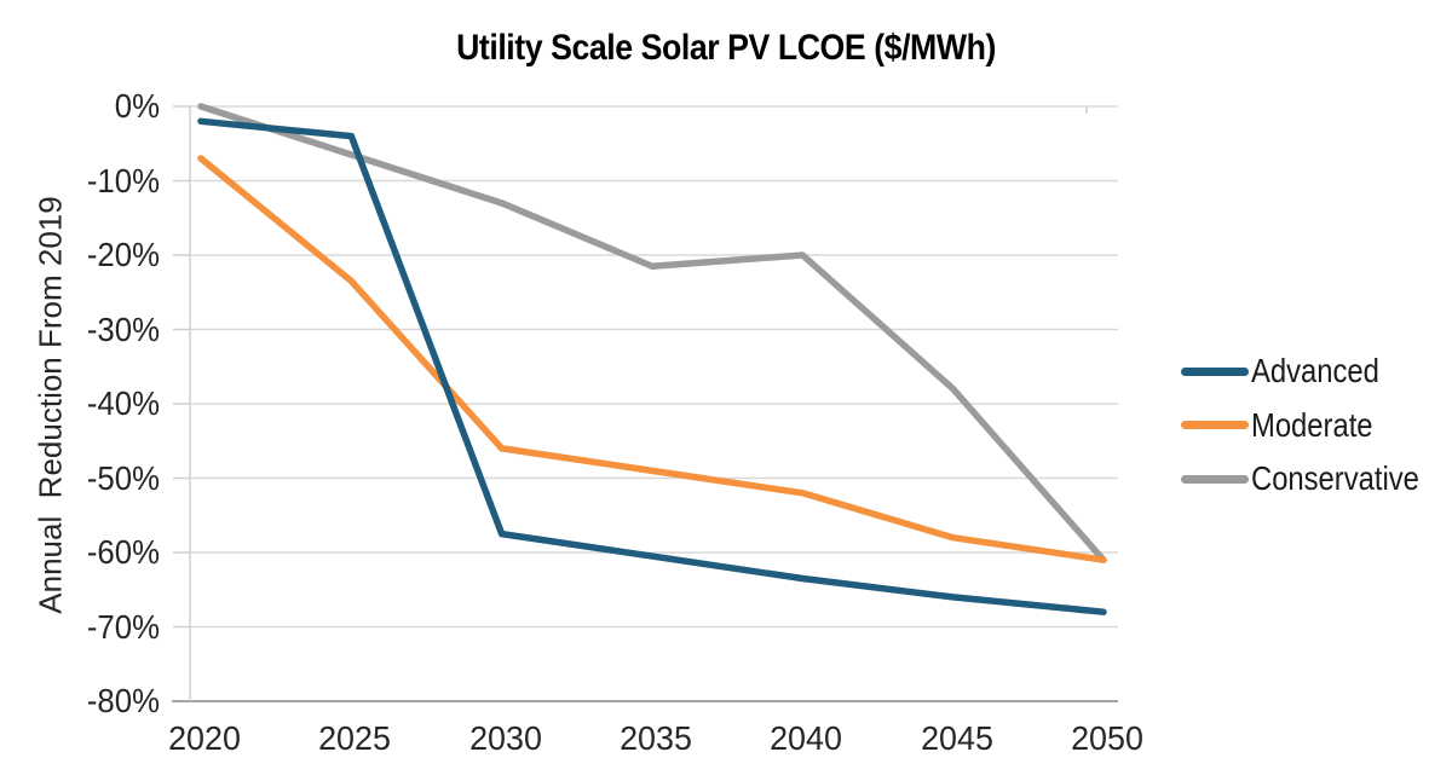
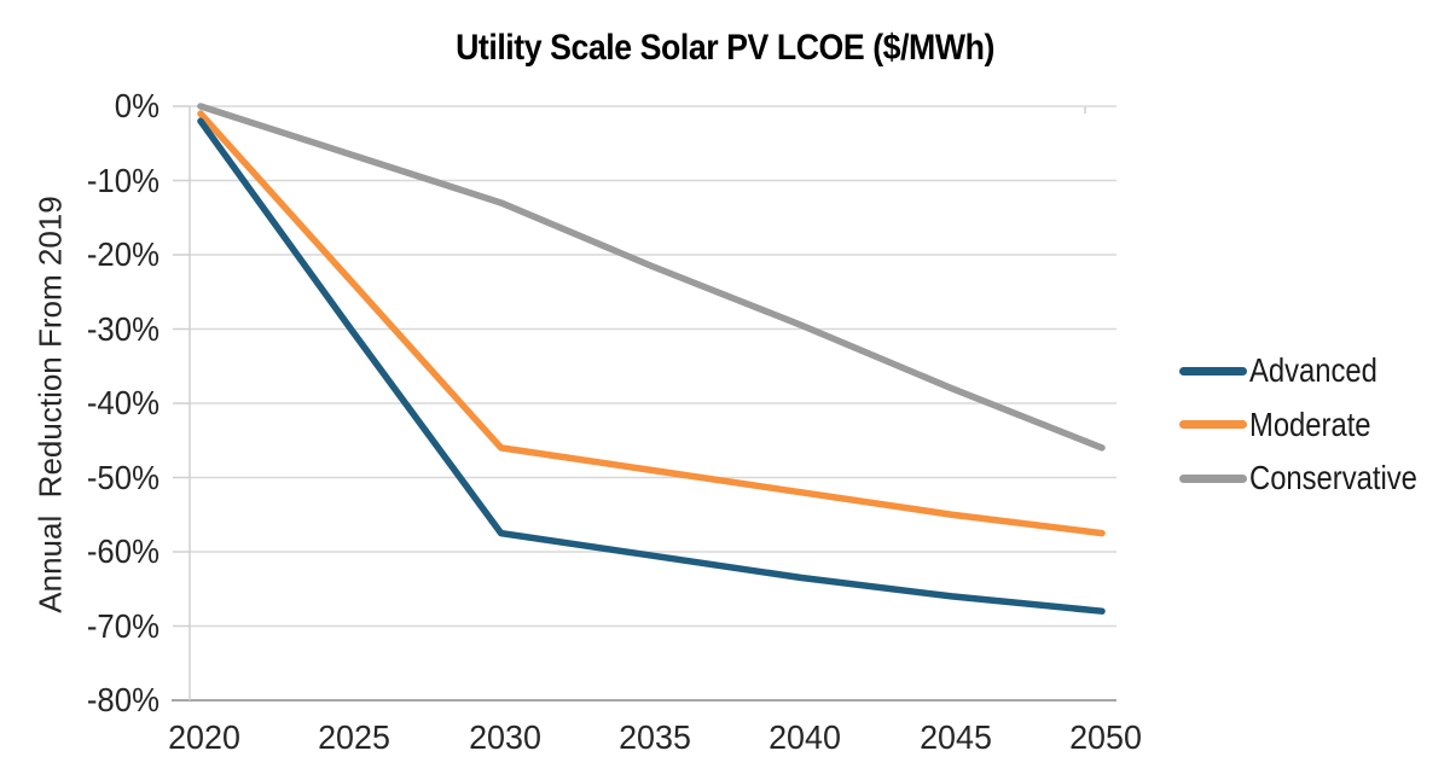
Moderate/2020: -7% -> -1%
Advanced/2025: -4% -> -30%
Conservative/2040: -20% -> -30%
Moderate/2045: -58% -> -55%
Moderate/2050: -61% -> -58%
Conservative/2050: -61% -> -46%
